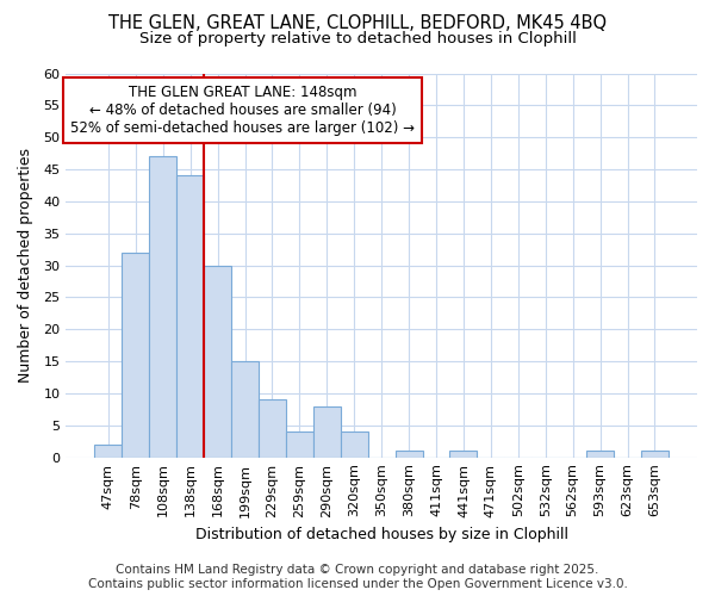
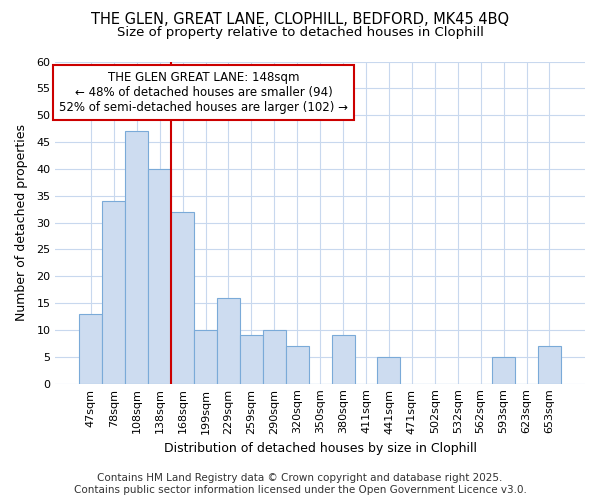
47sqm: 2 -> 13
78sqm: 32 -> 34
138sqm: 44 -> 40
168sqm: 30 -> 32
199sqm: 15 -> 10
229sqm: 9 -> 16
259sqm: 4 -> 9
290sqm: 8 -> 10
320sqm: 4 -> 7
380sqm: 1 -> 9
441sqm: 1 -> 5
593sqm: 1 -> 5
653sqm: 1 -> 7
